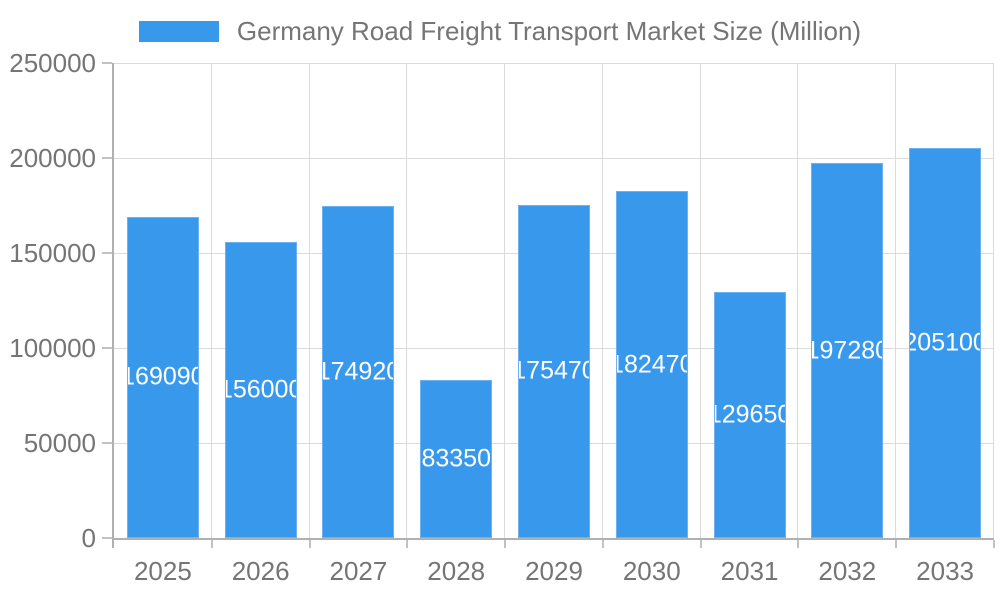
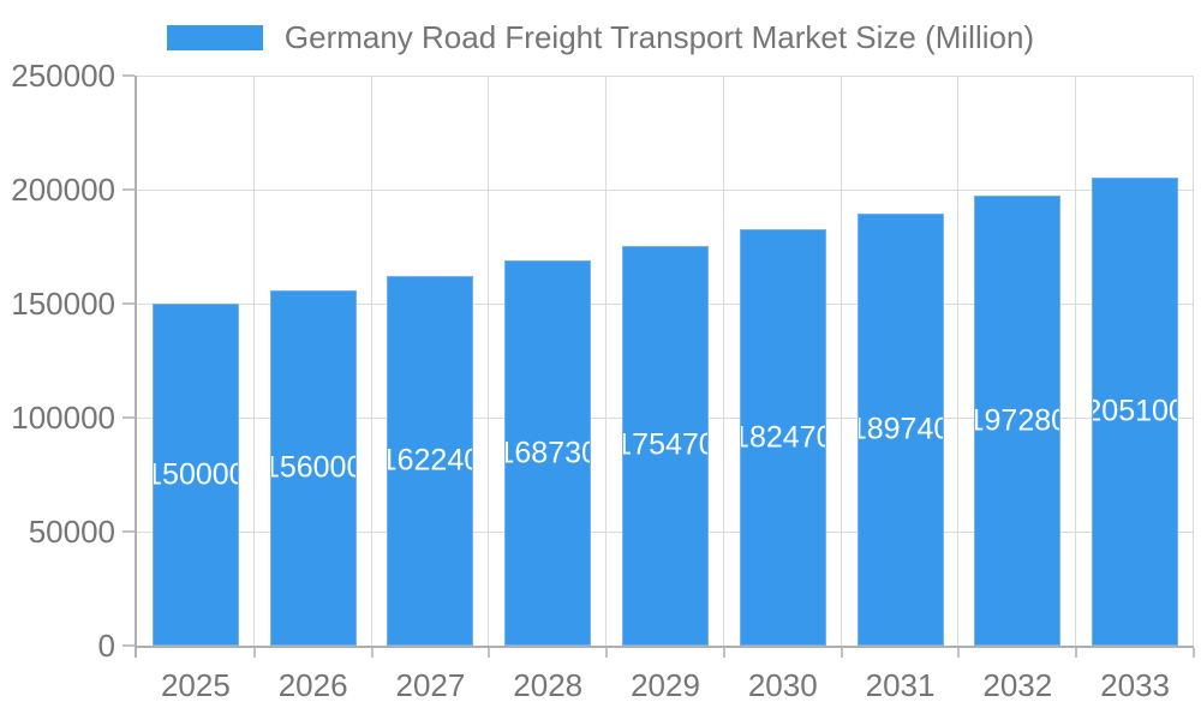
2025: 169090 -> 150000
2027: 174920 -> 162240
2028: 83350 -> 168730
2031: 129650 -> 189740
